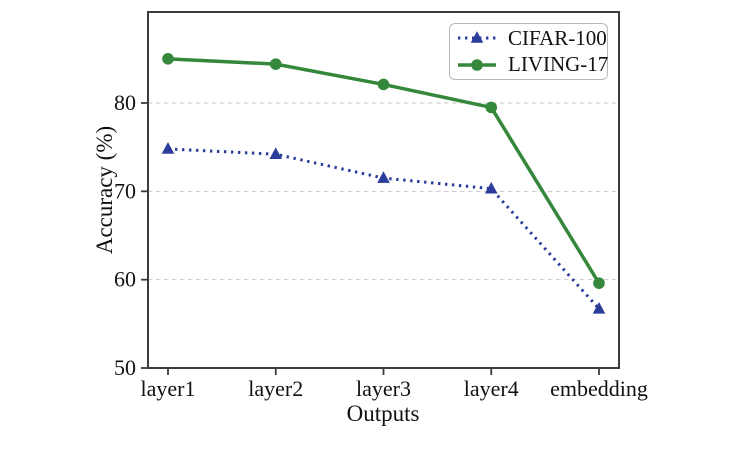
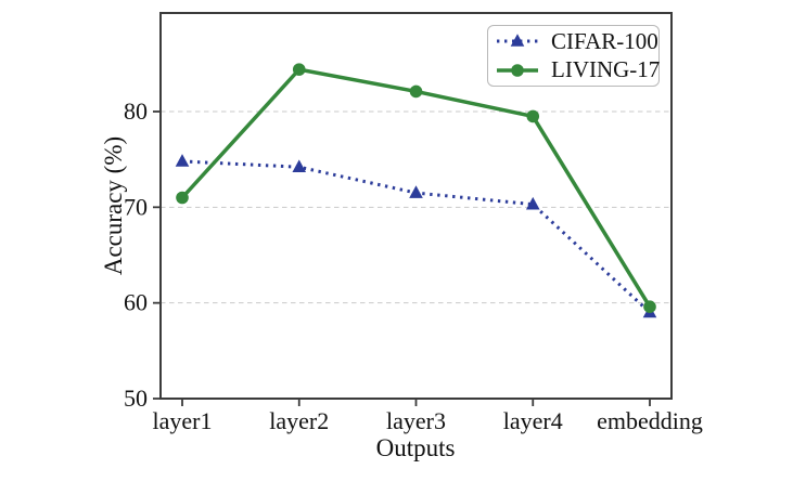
LIVING-17/layer1: 85 -> 71
CIFAR-100/embedding: 57 -> 59
